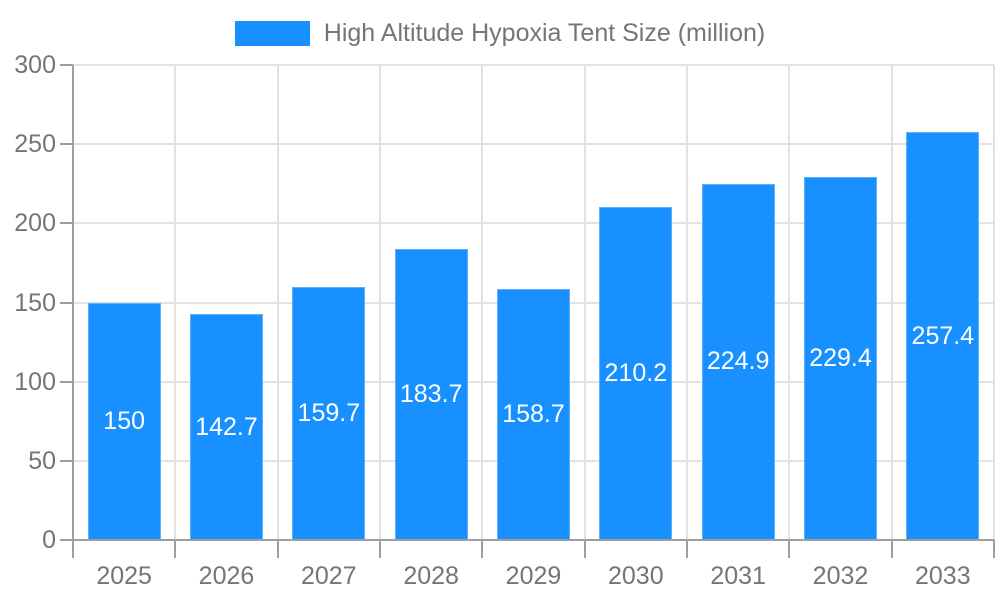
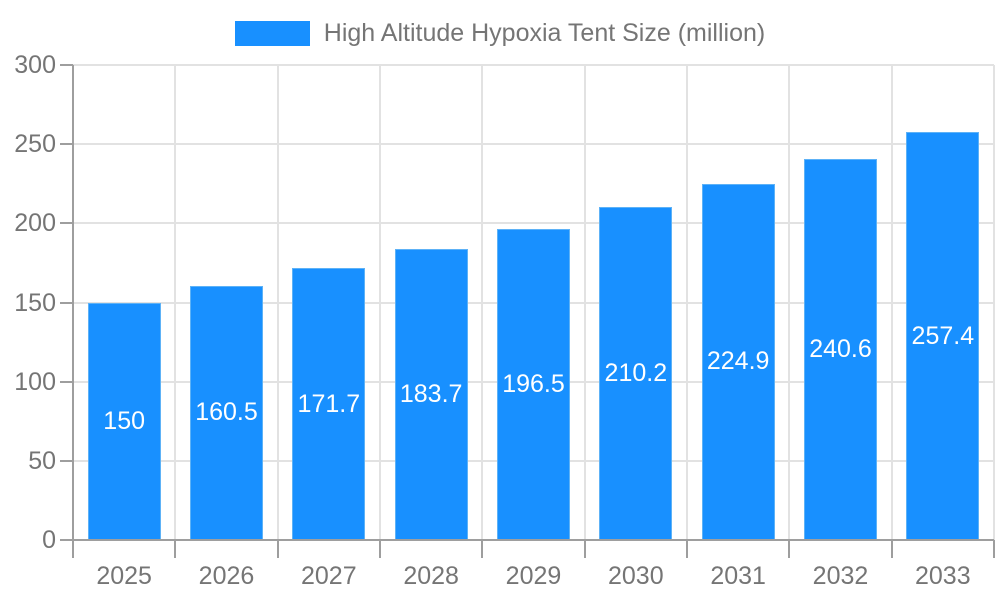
2026: 142.7 -> 160.5
2027: 159.7 -> 171.7
2029: 158.7 -> 196.5
2032: 229.4 -> 240.6
